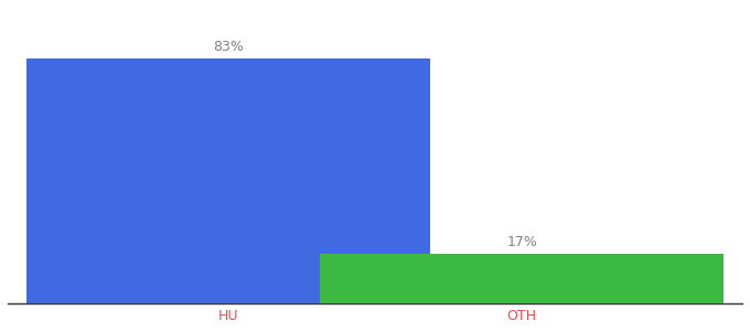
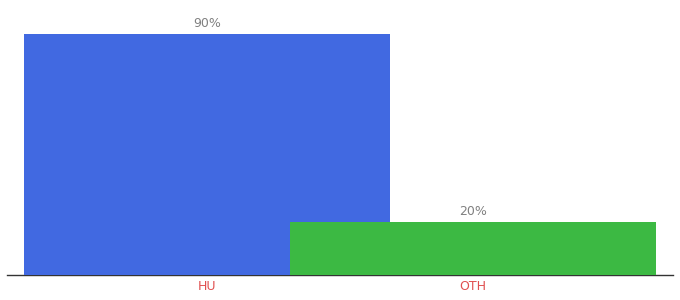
HU: 83% -> 90%
OTH: 17% -> 20%
